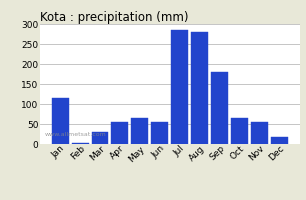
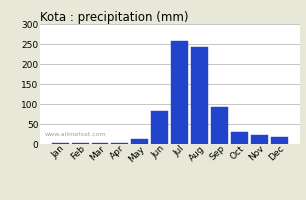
Jan: 115 -> 2
Mar: 30 -> 2
Apr: 55 -> 2
May: 65 -> 13
Jun: 55 -> 83
Jul: 285 -> 257
Aug: 280 -> 242
Sep: 180 -> 93
Oct: 65 -> 30
Nov: 55 -> 22
